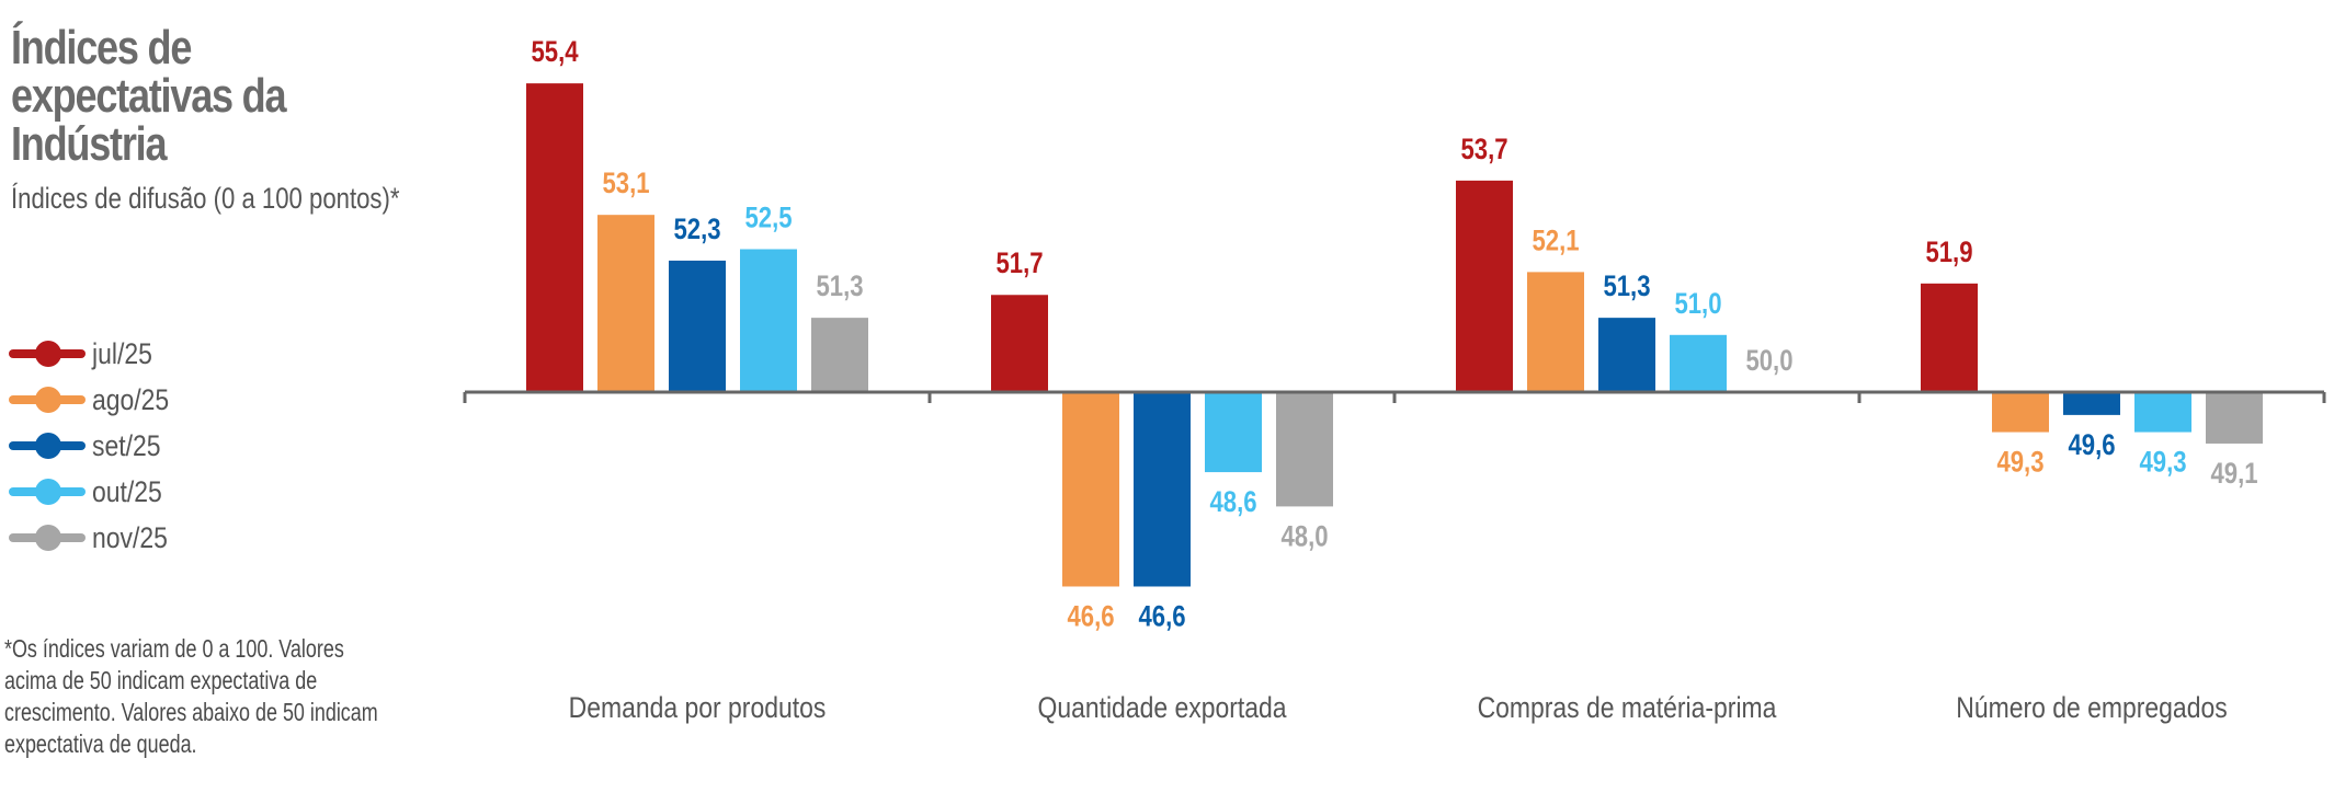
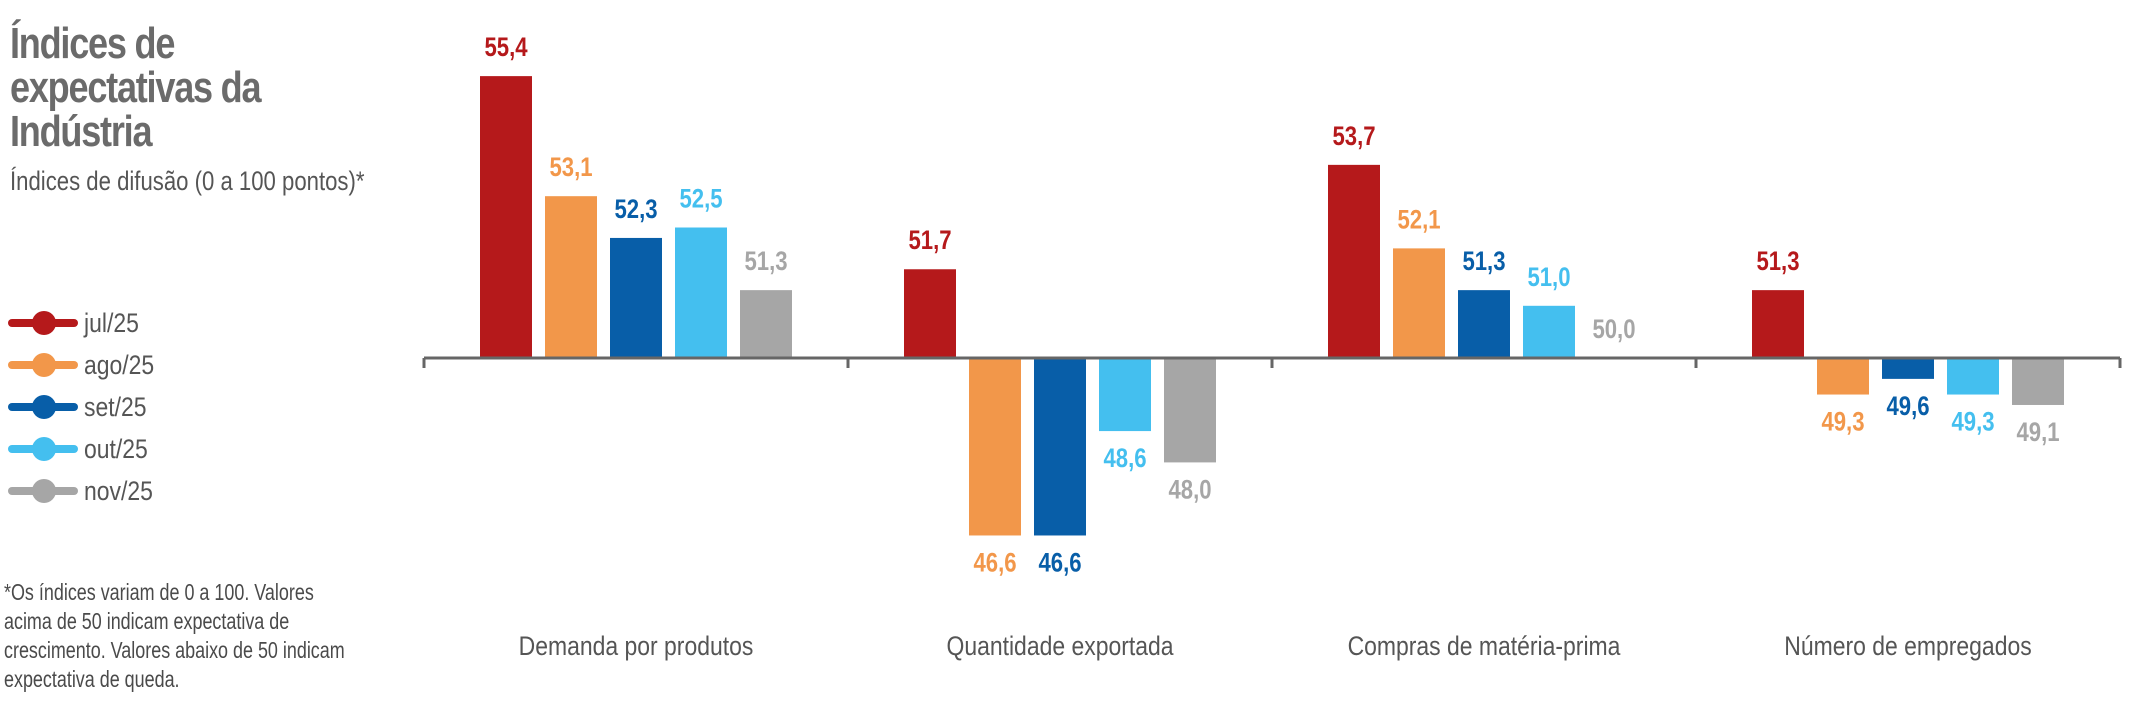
jul/25/Número de empregados: 51,9 -> 51,3
